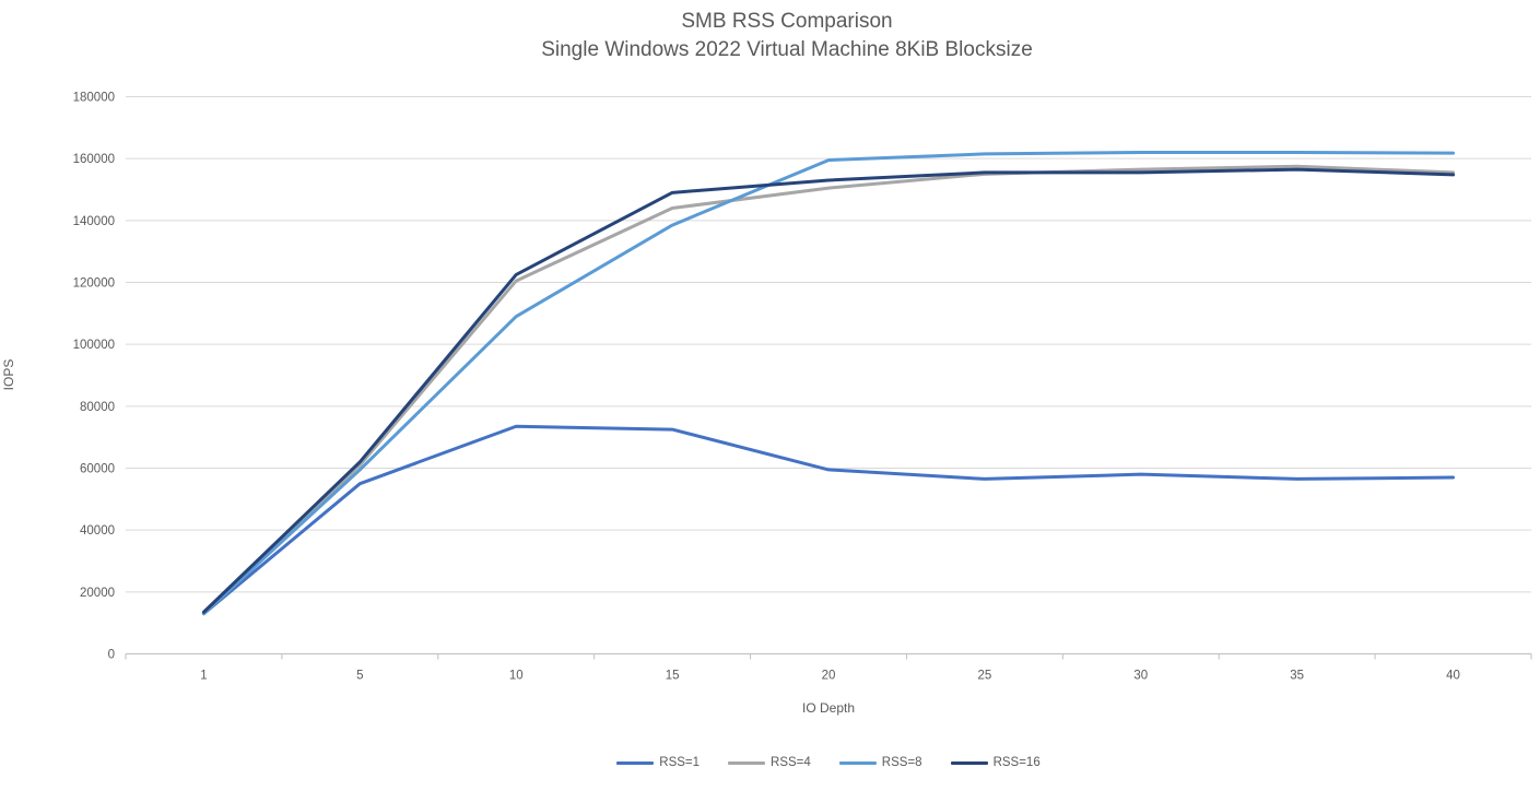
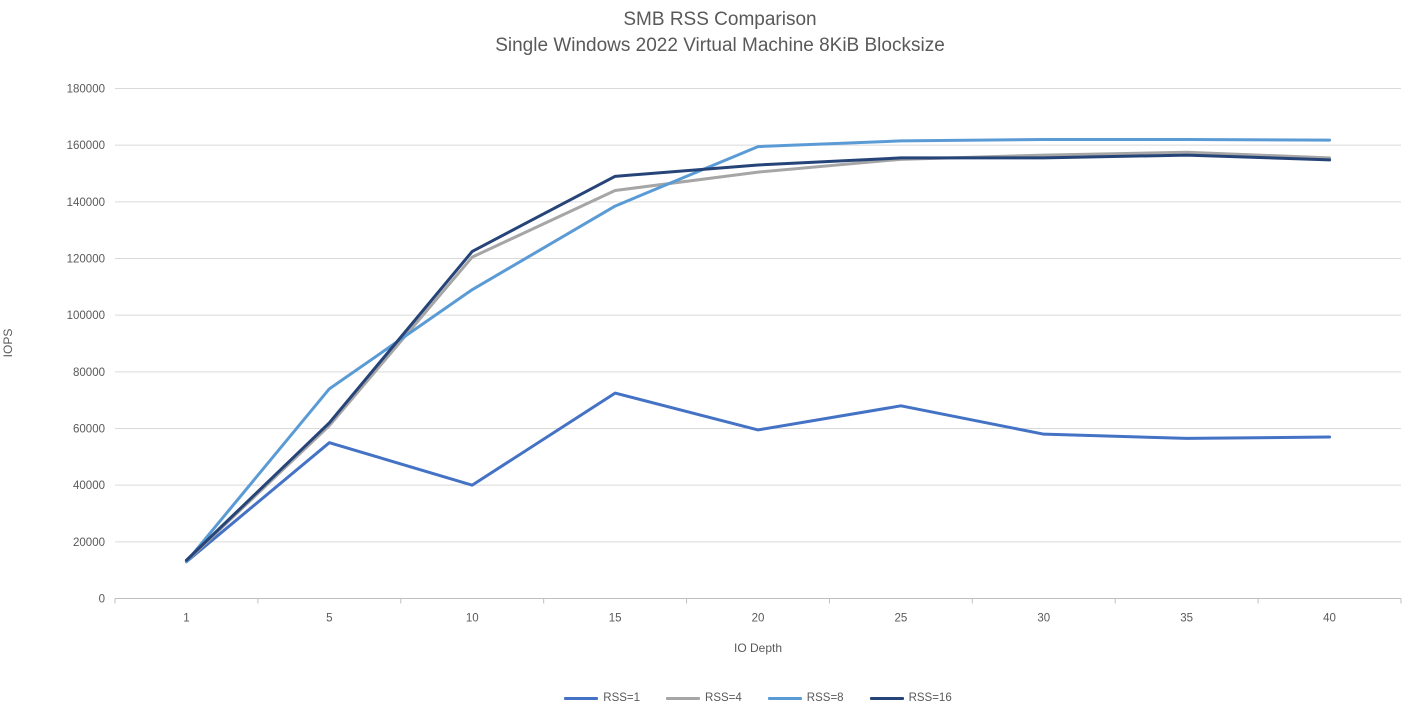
RSS=8/5: 60000 -> 74000
RSS=1/10: 74000 -> 40000
RSS=1/25: 56000 -> 68000
